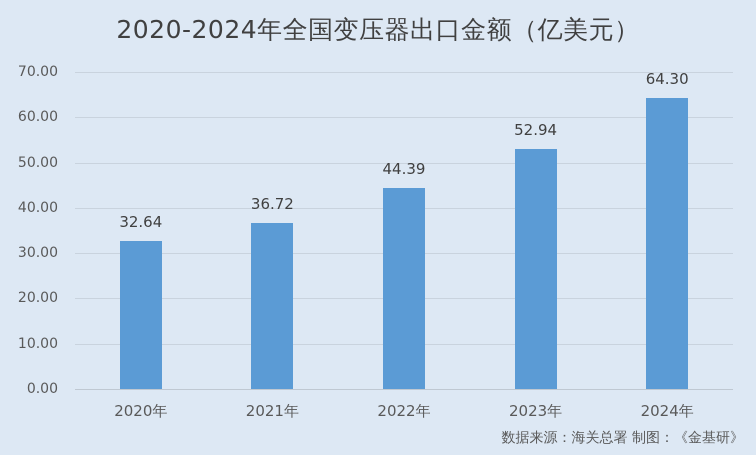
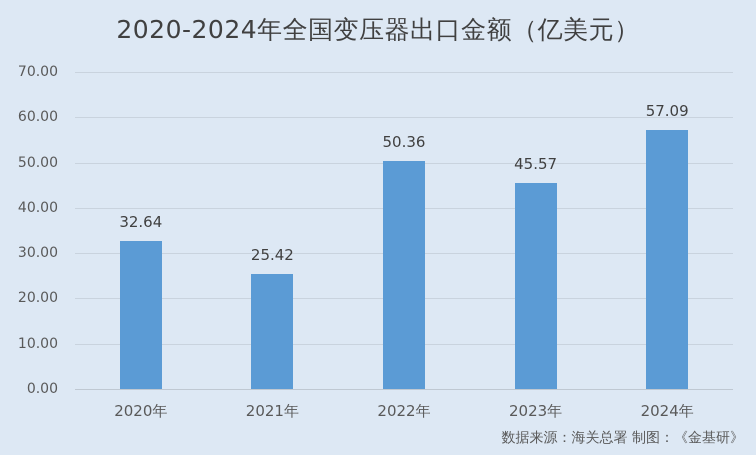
2021年: 36.72 -> 25.42
2022年: 44.39 -> 50.36
2023年: 52.94 -> 45.57
2024年: 64.30 -> 57.09
